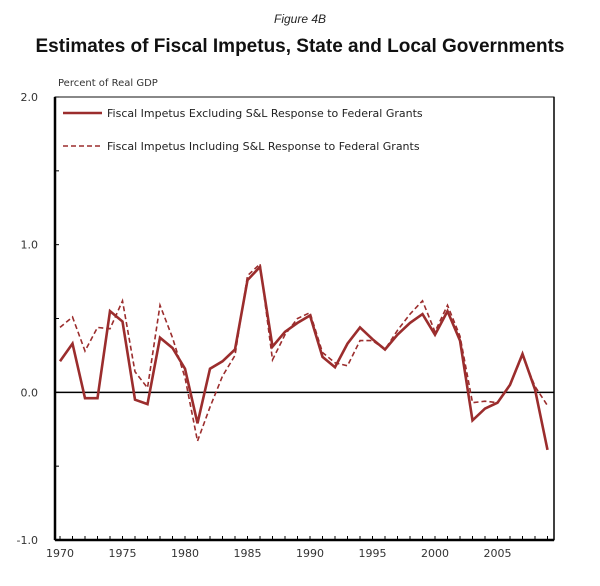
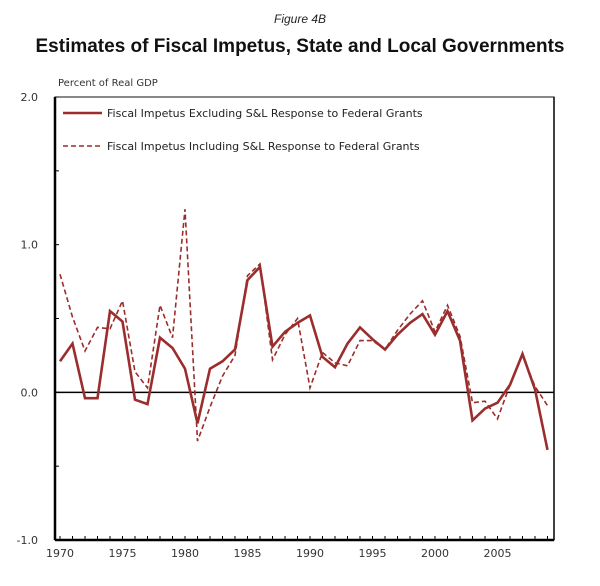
Fiscal Impetus Including S&L Response to Federal Grants/1970: 0.44 -> 0.80
Fiscal Impetus Including S&L Response to Federal Grants/1980: 0.10 -> 1.24
Fiscal Impetus Including S&L Response to Federal Grants/1990: 0.54 -> 0.03
Fiscal Impetus Including S&L Response to Federal Grants/2005: -0.07 -> -0.18
